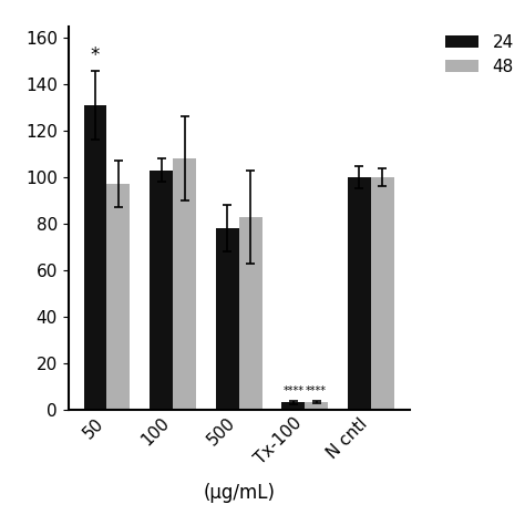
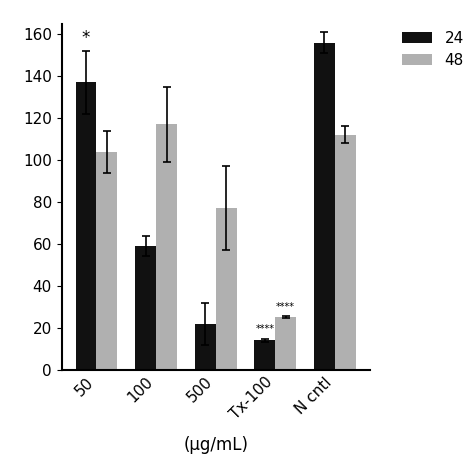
24/50: 131 -> 137
48/50: 97 -> 104
24/100: 103 -> 59
48/100: 108 -> 117
24/500: 78 -> 22
48/500: 83 -> 77
24/Tx-100: 3 -> 14
48/Tx-100: 3 -> 25
24/N cntl: 100 -> 156
48/N cntl: 100 -> 112
